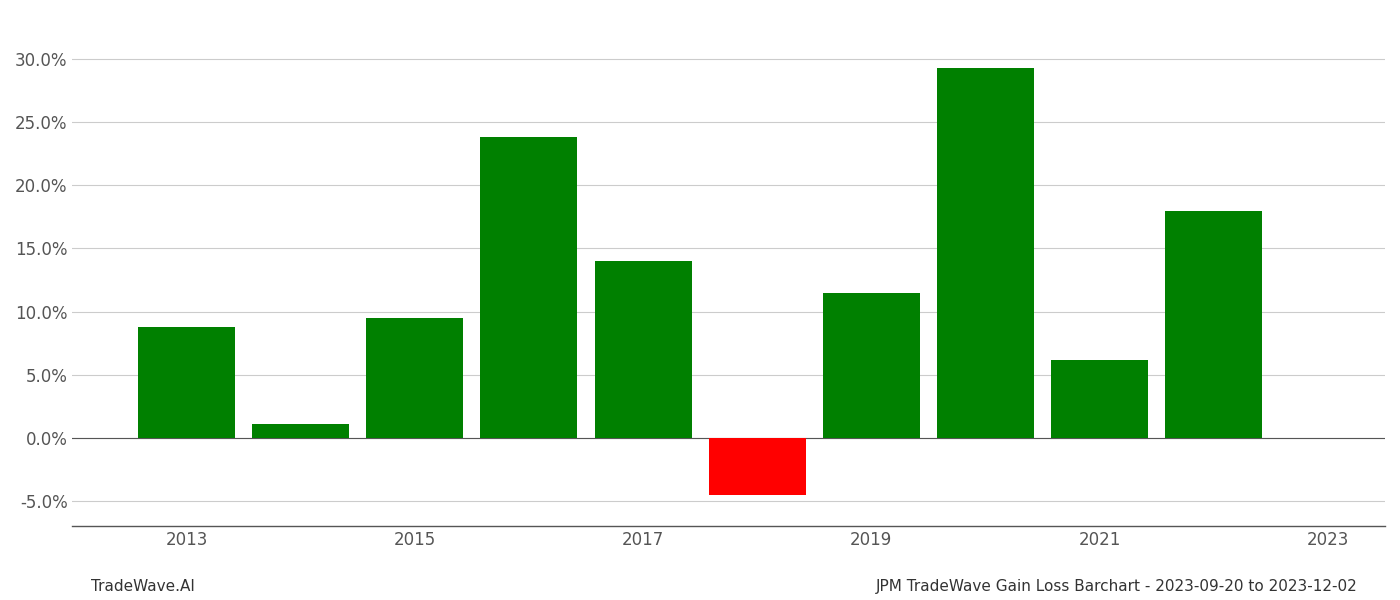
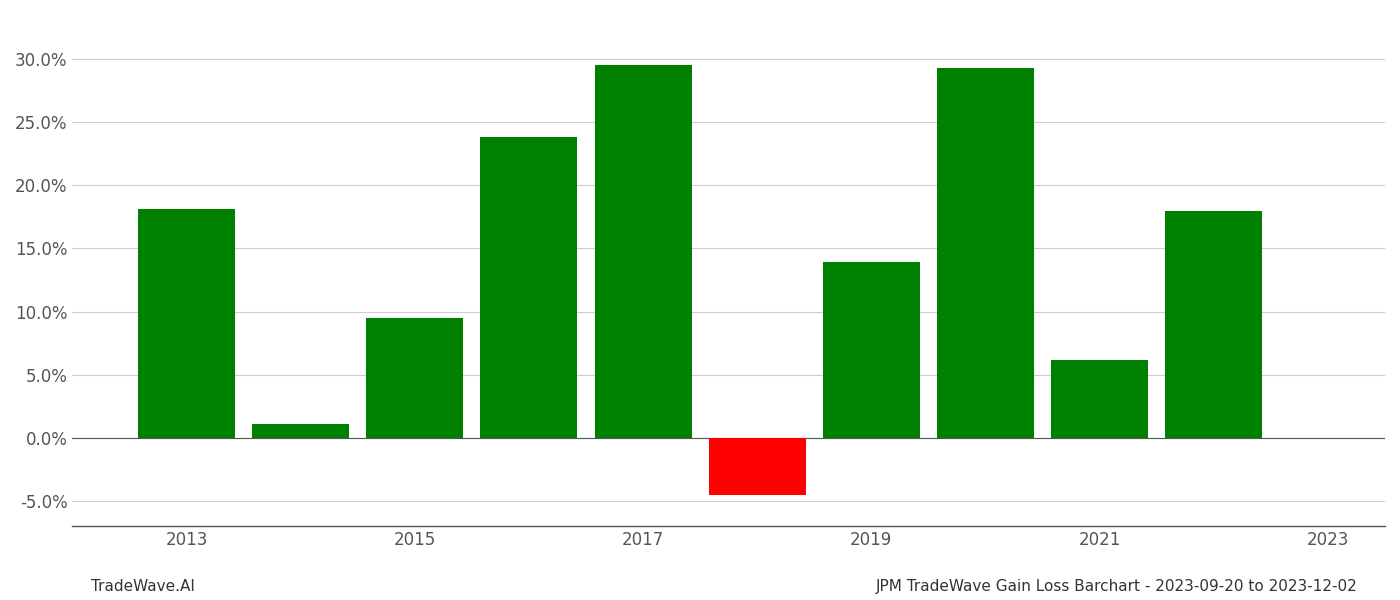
2013: 8.8% -> 18.1%
2017: 14.0% -> 29.5%
2019: 11.5% -> 13.9%
